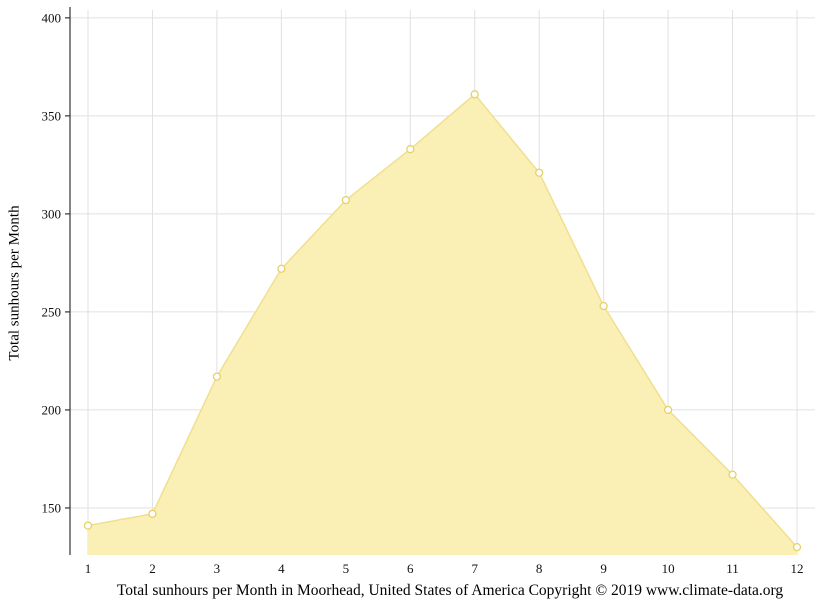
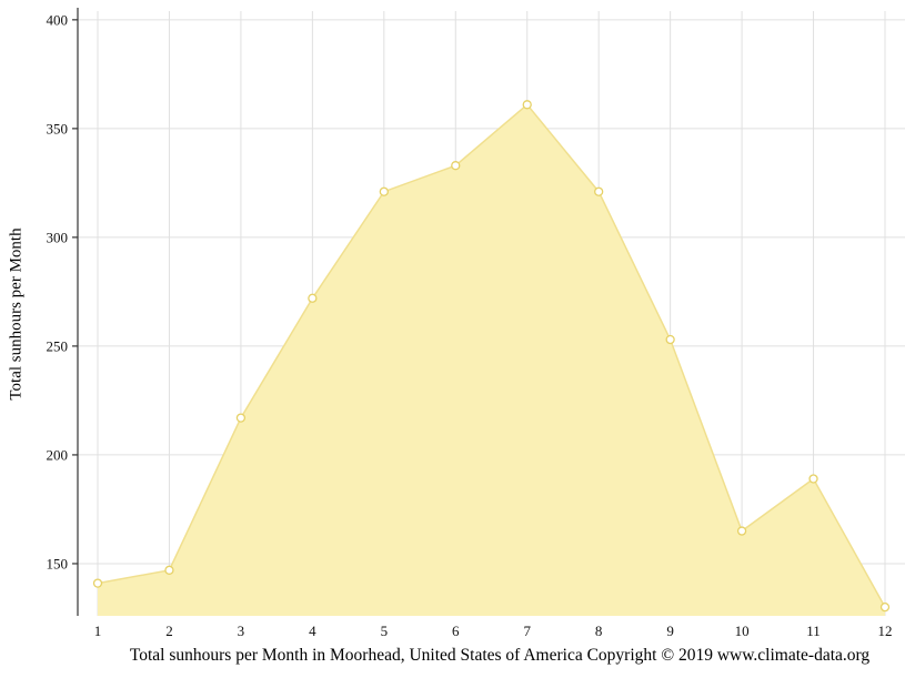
5: 307 -> 321
10: 200 -> 165
11: 167 -> 189
